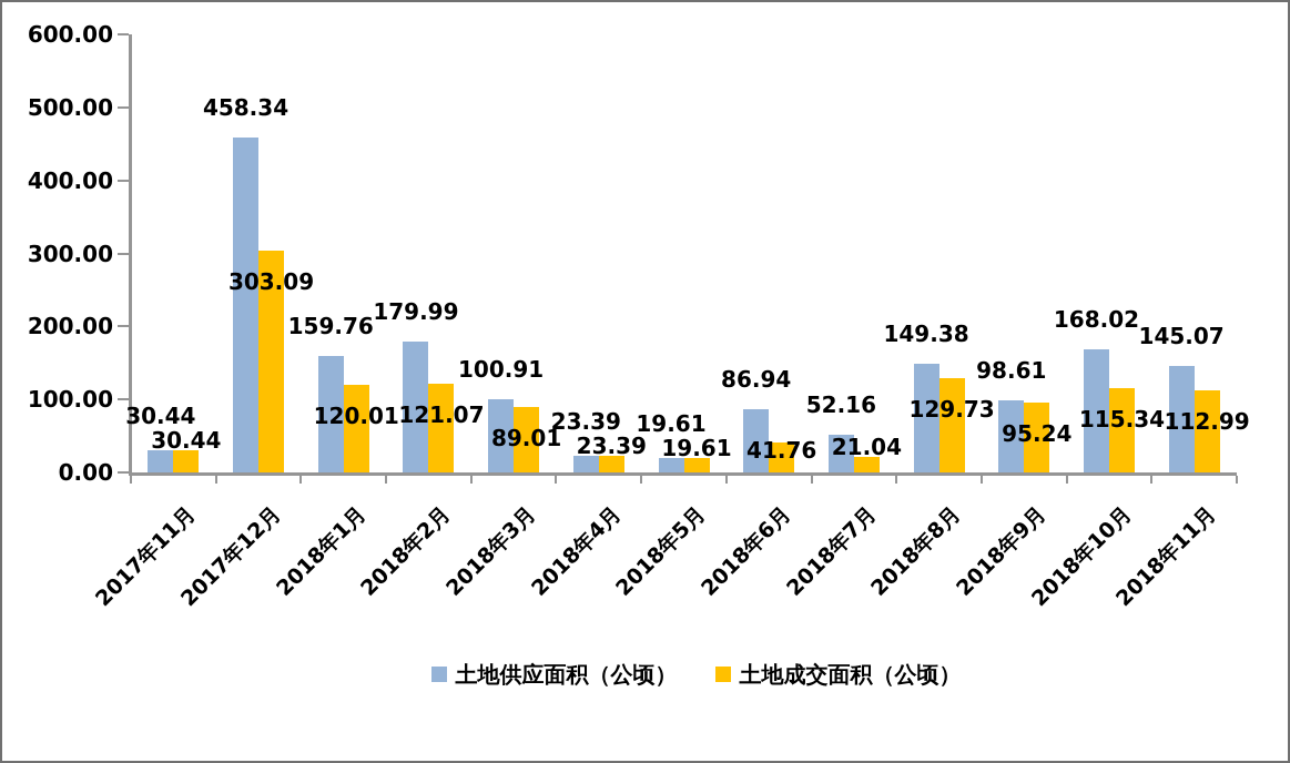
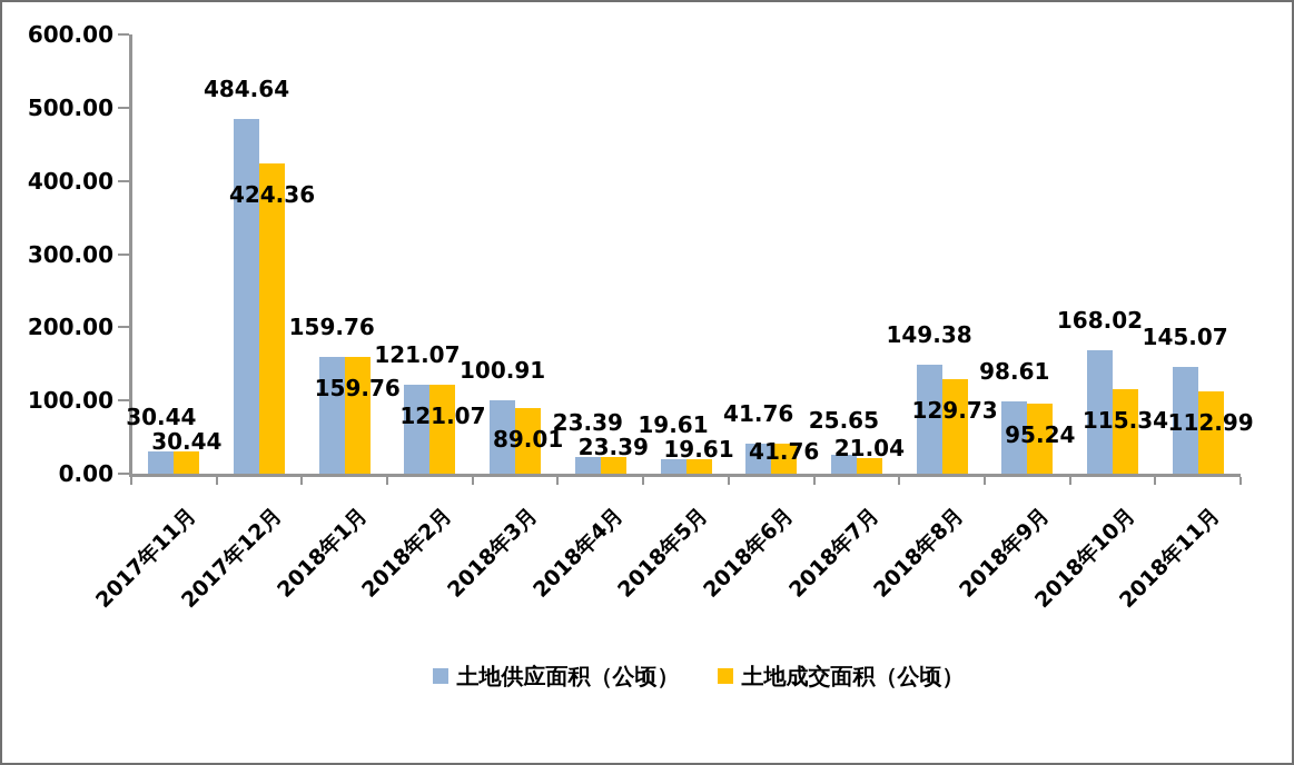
土地供应面积（公顷）/2017年12月: 458.34 -> 484.64
土地成交面积（公顷）/2017年12月: 303.09 -> 424.36
土地成交面积（公顷）/2018年1月: 120.01 -> 159.76
土地供应面积（公顷）/2018年2月: 179.99 -> 121.07
土地供应面积（公顷）/2018年6月: 86.94 -> 41.76
土地供应面积（公顷）/2018年7月: 52.16 -> 25.65
